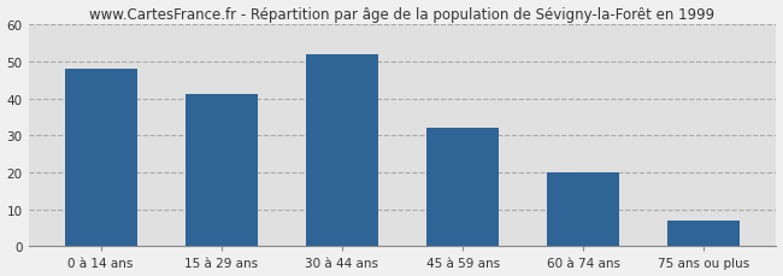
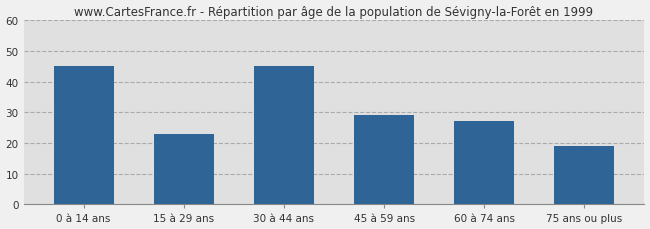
0 à 14 ans: 48 -> 45
15 à 29 ans: 41 -> 23
30 à 44 ans: 52 -> 45
45 à 59 ans: 32 -> 29
60 à 74 ans: 20 -> 27
75 ans ou plus: 7 -> 19
